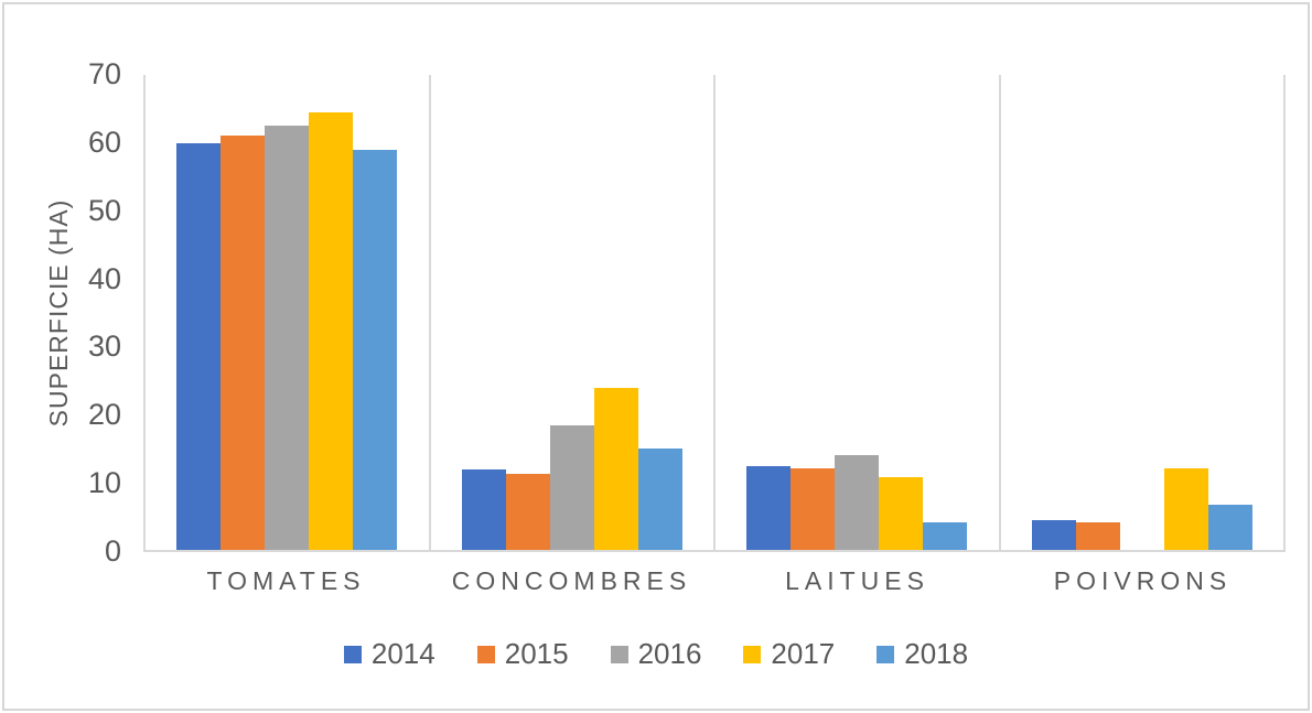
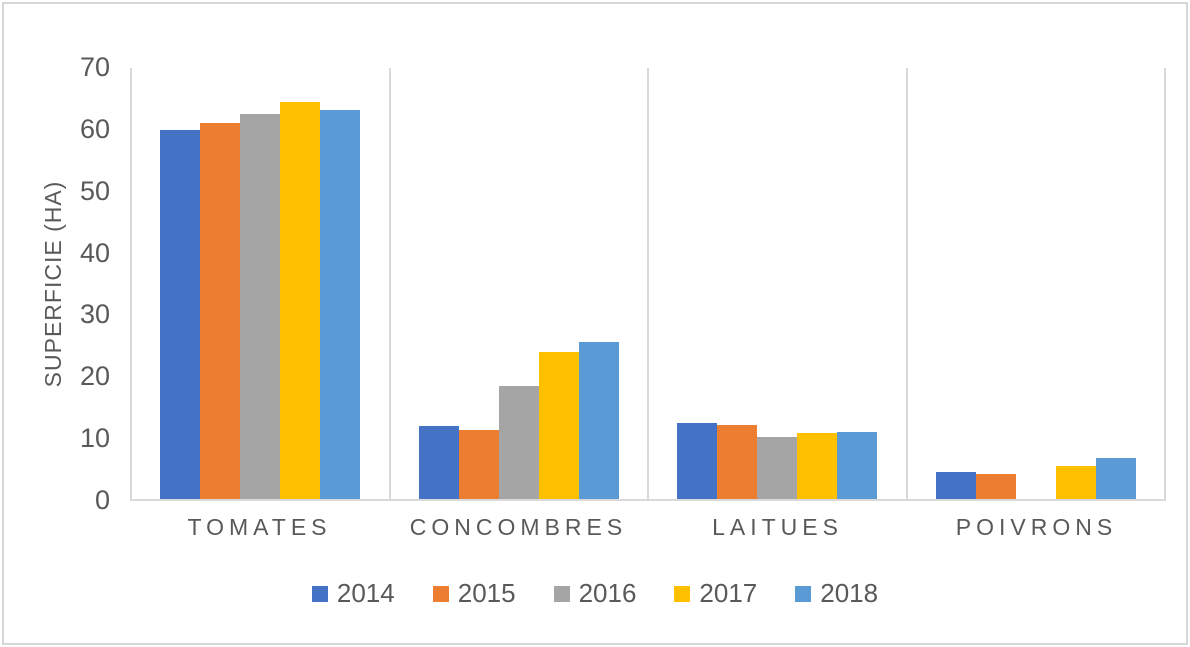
2018/TOMATES: 59 -> 63
2018/CONCOMBRES: 15 -> 26
2016/LAITUES: 14 -> 10
2018/LAITUES: 4 -> 11
2017/POIVRONS: 12 -> 5
